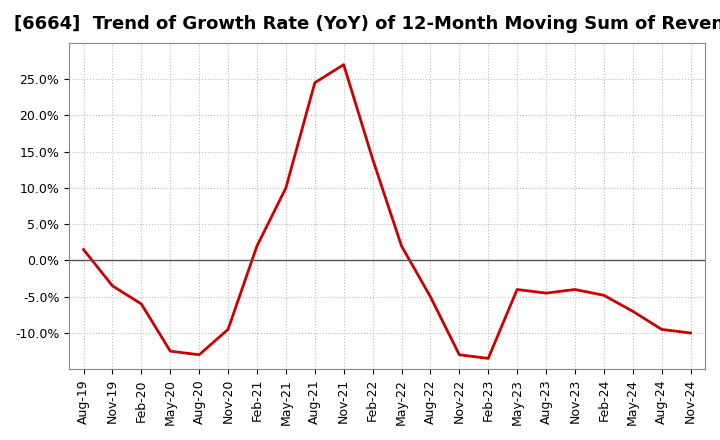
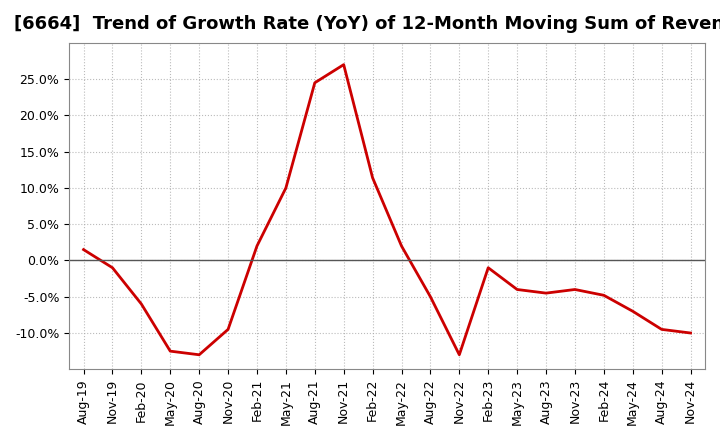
Nov-19: -3.5% -> -1.0%
Feb-22: 14.0% -> 11.4%
Feb-23: -13.5% -> -1.0%
